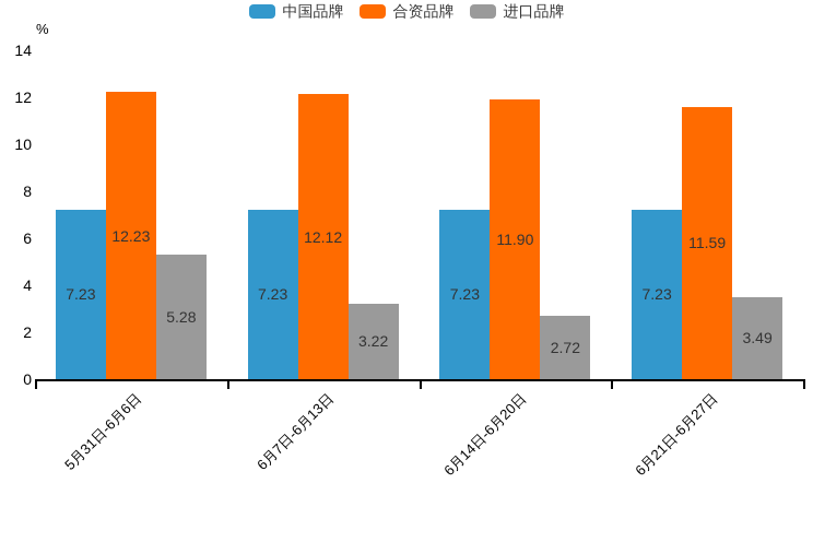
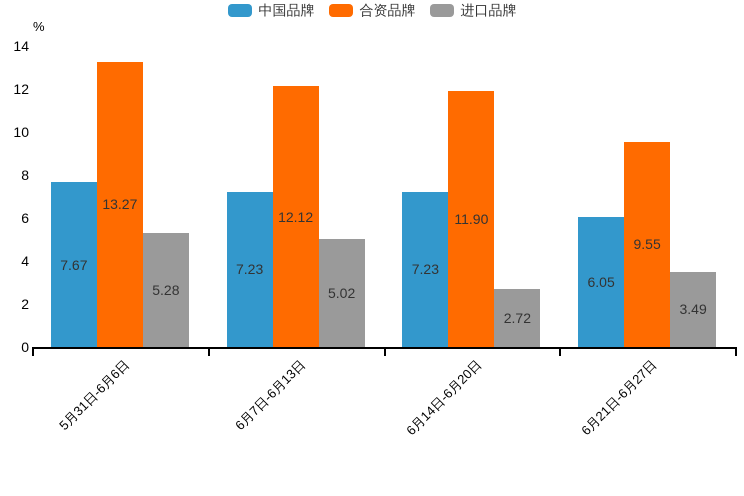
中国品牌/5月31日-6月6日: 7.23 -> 7.67
合资品牌/5月31日-6月6日: 12.23 -> 13.27
进口品牌/6月7日-6月13日: 3.22 -> 5.02
中国品牌/6月21日-6月27日: 7.23 -> 6.05
合资品牌/6月21日-6月27日: 11.59 -> 9.55
